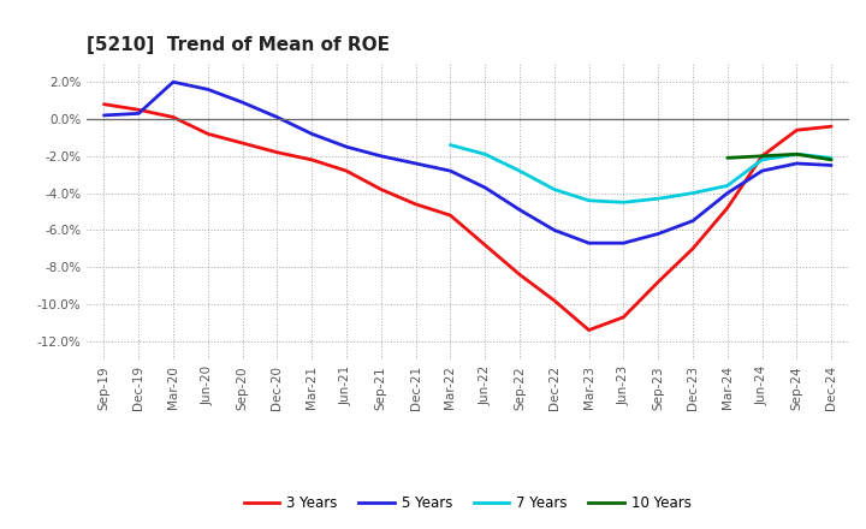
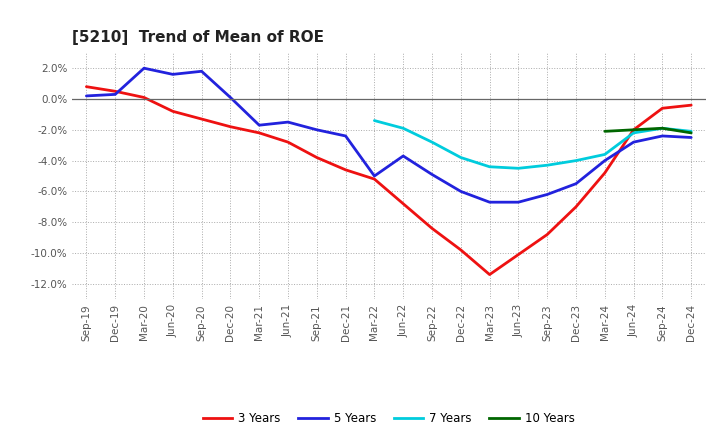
5 Years/Sep-20: 0.9% -> 1.8%
5 Years/Mar-21: -0.8% -> -1.7%
5 Years/Mar-22: -2.8% -> -5.0%
3 Years/Jun-23: -10.7% -> -10.1%
